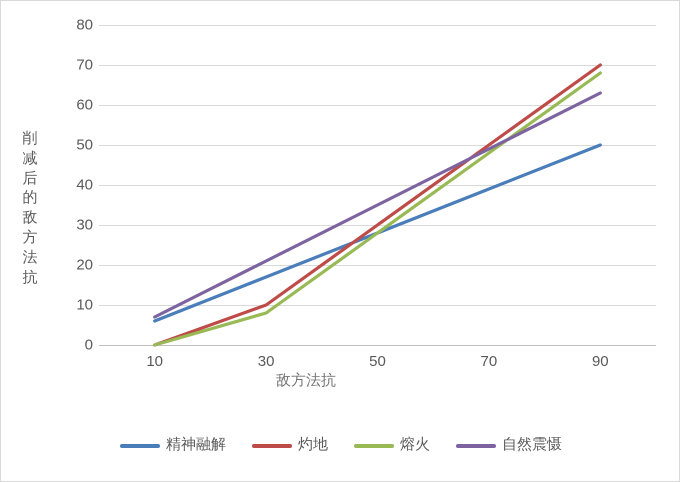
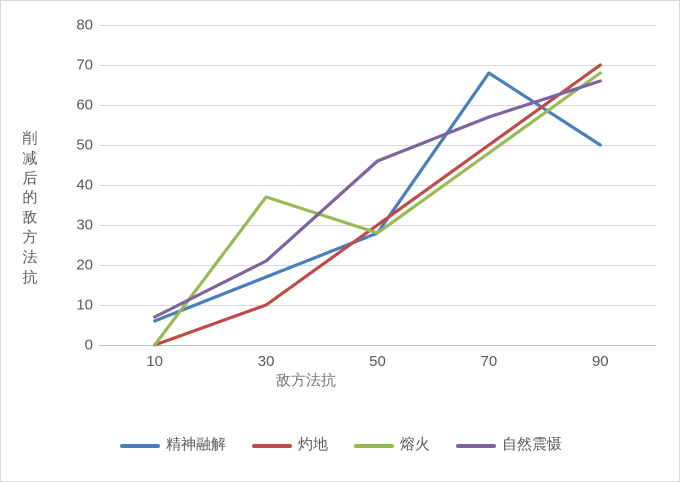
熔火/30: 8 -> 37
自然震慑/50: 35 -> 46
精神融解/70: 39 -> 68
自然震慑/70: 49 -> 57
自然震慑/90: 63 -> 66
